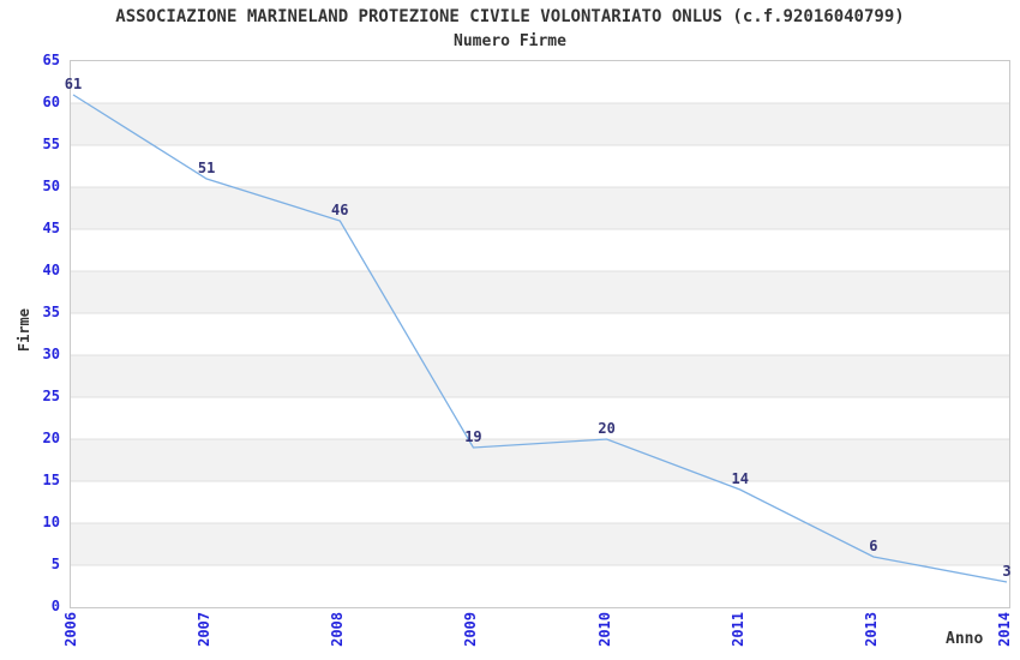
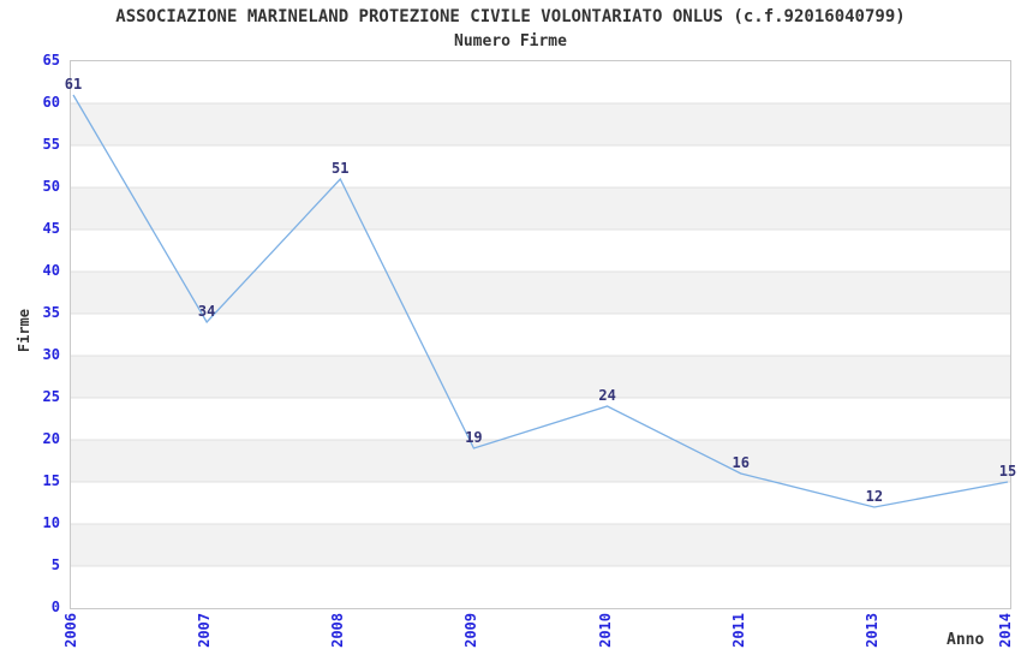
2007: 51 -> 34
2008: 46 -> 51
2010: 20 -> 24
2011: 14 -> 16
2013: 6 -> 12
2014: 3 -> 15
